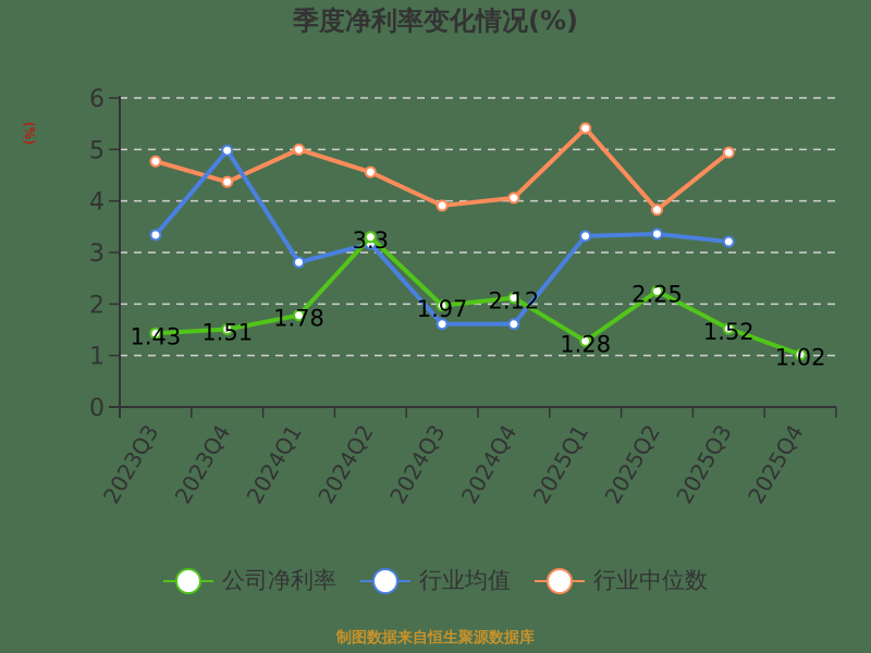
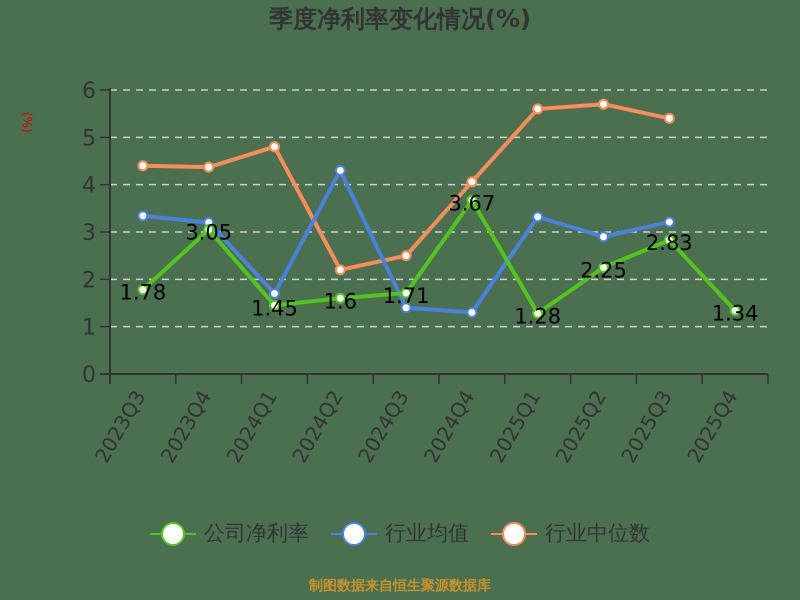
公司净利率/2023Q3: 1.43 -> 1.78
行业中位数/2023Q3: 4.8 -> 4.4
公司净利率/2023Q4: 1.51 -> 3.05
行业均值/2023Q4: 5.0 -> 3.2
公司净利率/2024Q1: 1.78 -> 1.45
行业均值/2024Q1: 2.8 -> 1.7
行业中位数/2024Q1: 5.0 -> 4.8
公司净利率/2024Q2: 3.3 -> 1.6
行业均值/2024Q2: 3.2 -> 4.3
行业中位数/2024Q2: 4.6 -> 2.2
公司净利率/2024Q3: 1.97 -> 1.71
行业均值/2024Q3: 1.6 -> 1.4
行业中位数/2024Q3: 3.9 -> 2.5
公司净利率/2024Q4: 2.12 -> 3.67
行业均值/2024Q4: 1.6 -> 1.3
行业中位数/2025Q1: 5.4 -> 5.6
行业均值/2025Q2: 3.4 -> 2.9
行业中位数/2025Q2: 3.8 -> 5.7
公司净利率/2025Q3: 1.52 -> 2.83
行业中位数/2025Q3: 4.9 -> 5.4
公司净利率/2025Q4: 1.02 -> 1.34
